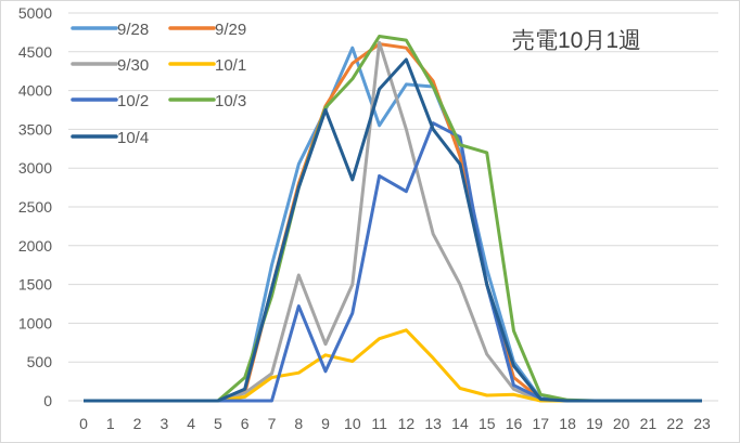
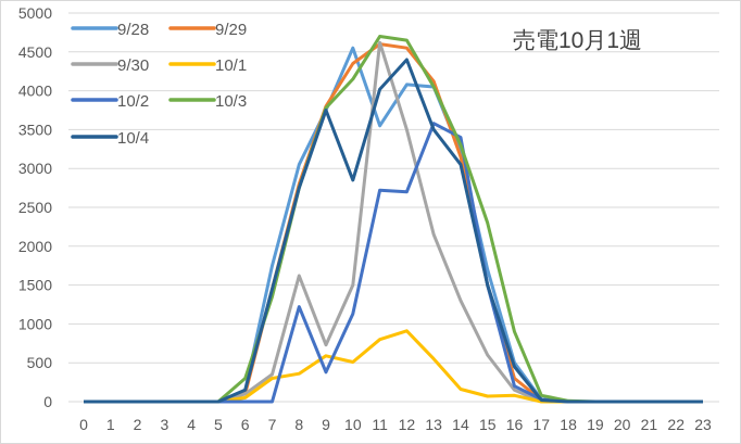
10/2/11: 2900 -> 2700
9/30/14: 1500 -> 1300
10/3/15: 3200 -> 2300
